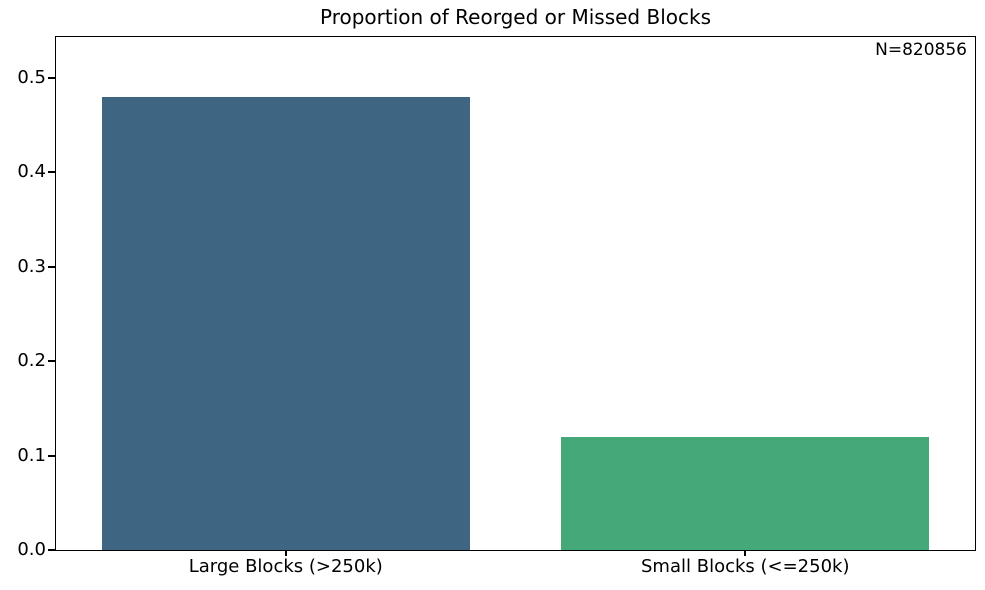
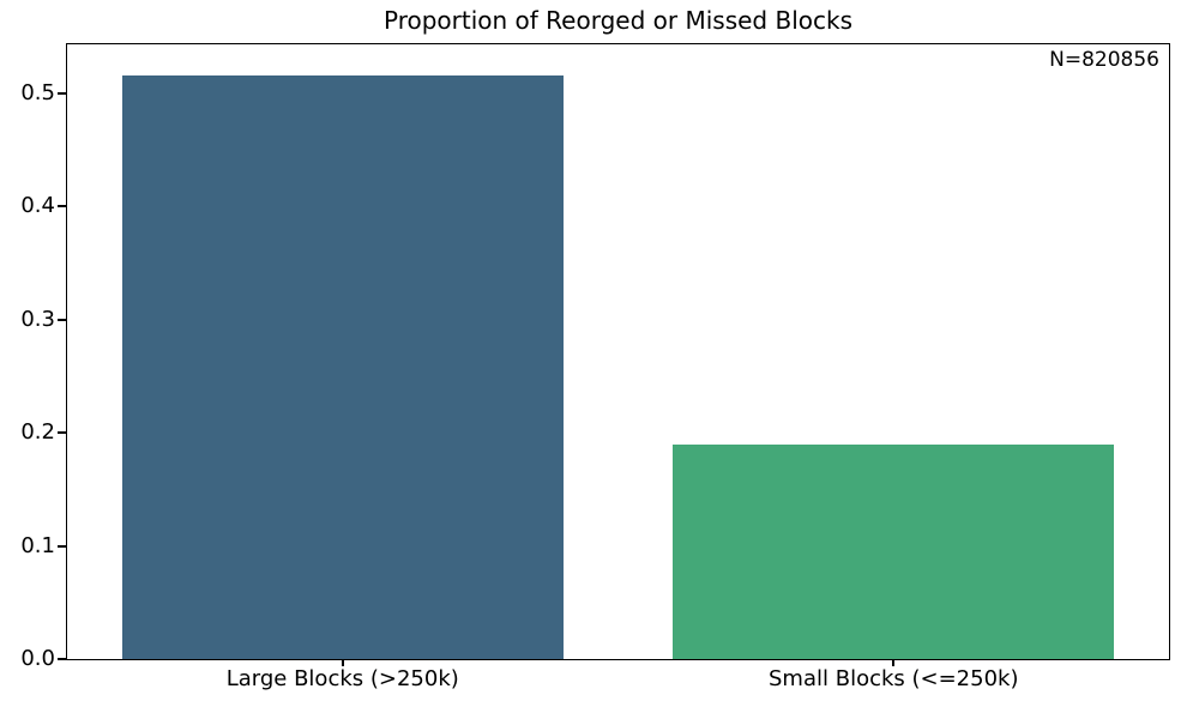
Large Blocks (>250k): 0.48 -> 0.52
Small Blocks (<=250k): 0.12 -> 0.19
